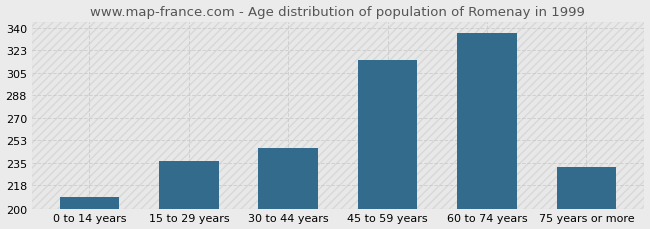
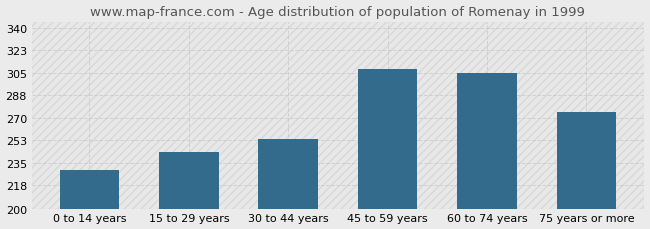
0 to 14 years: 209 -> 230
15 to 29 years: 237 -> 244
30 to 44 years: 247 -> 254
45 to 59 years: 315 -> 308
60 to 74 years: 336 -> 305
75 years or more: 232 -> 275
